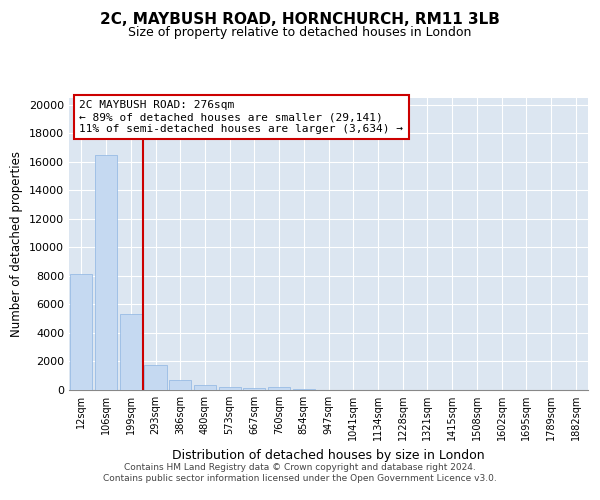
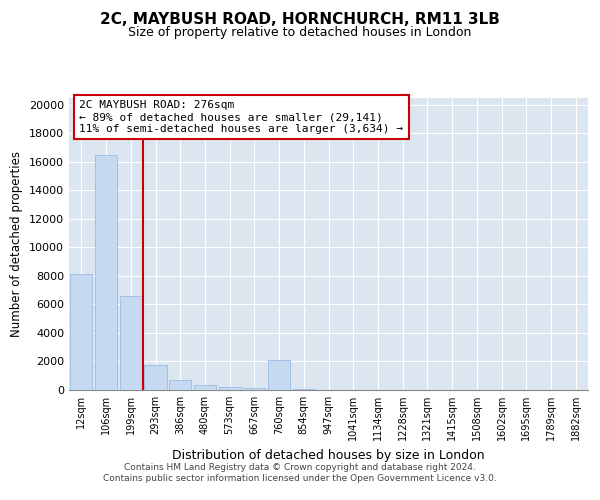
199sqm: 5300 -> 6600
760sqm: 200 -> 2100
